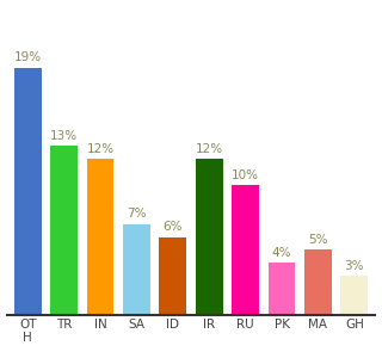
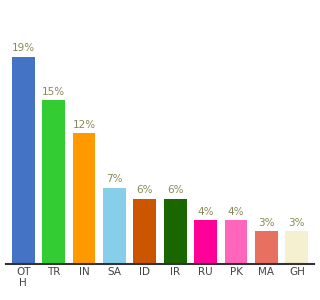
TR: 13% -> 15%
IR: 12% -> 6%
RU: 10% -> 4%
MA: 5% -> 3%
